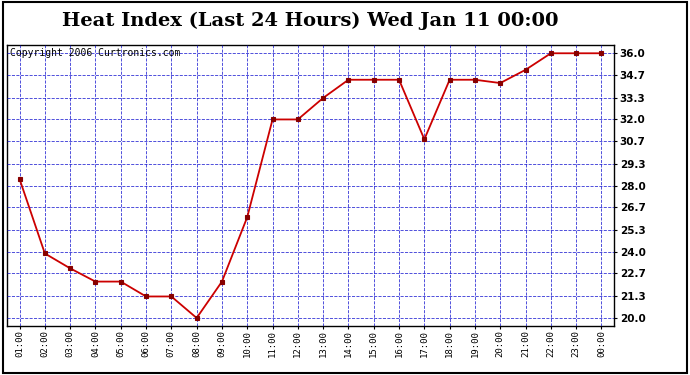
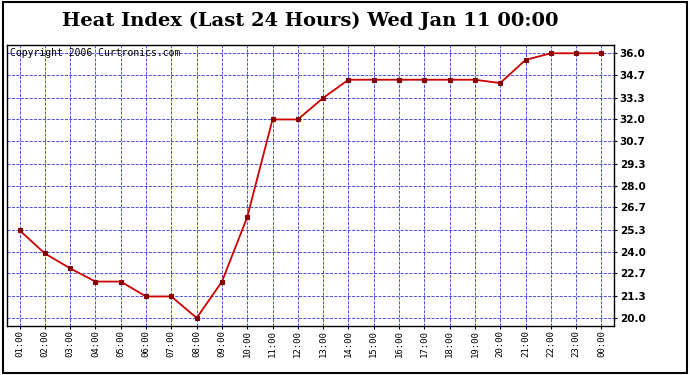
01:00: 28.4 -> 25.3
17:00: 30.8 -> 34.4
21:00: 35.0 -> 35.6
